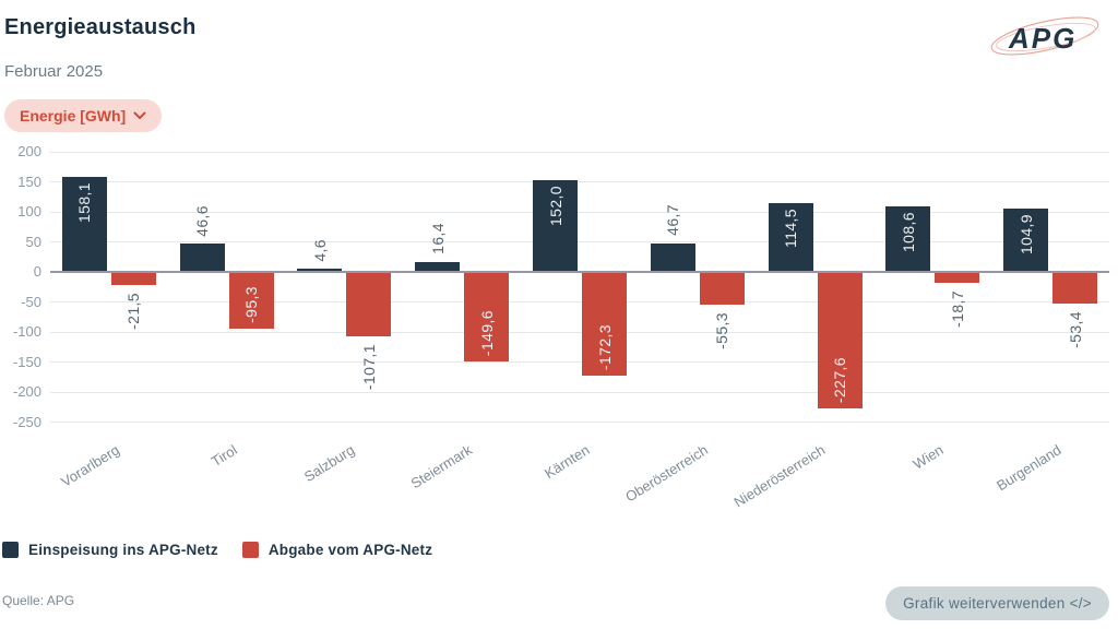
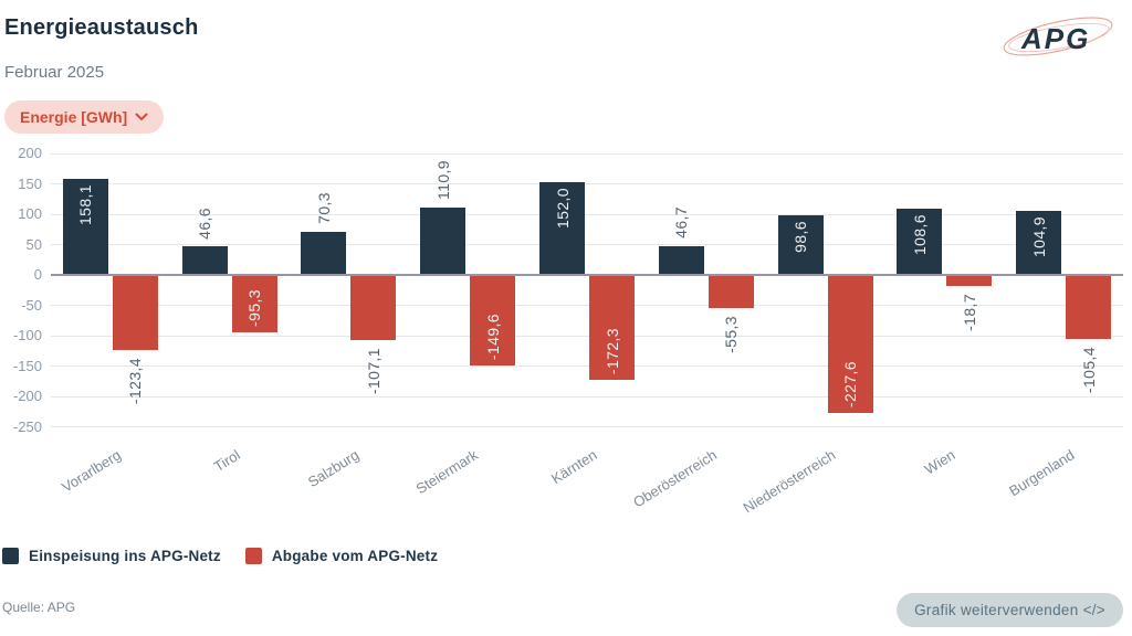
Abgabe vom APG-Netz/Vorarlberg: -21,5 -> -123,4
Einspeisung ins APG-Netz/Salzburg: 4,6 -> 70,3
Einspeisung ins APG-Netz/Steiermark: 16,4 -> 110,9
Einspeisung ins APG-Netz/Niederösterreich: 114,5 -> 98,6
Abgabe vom APG-Netz/Burgenland: -53,4 -> -105,4
